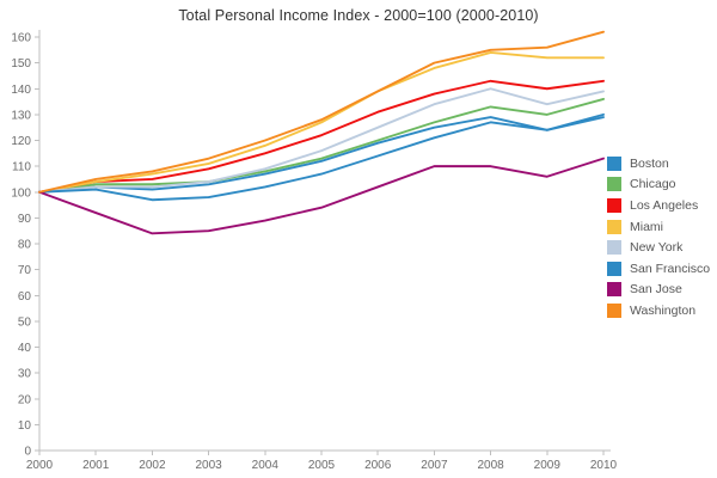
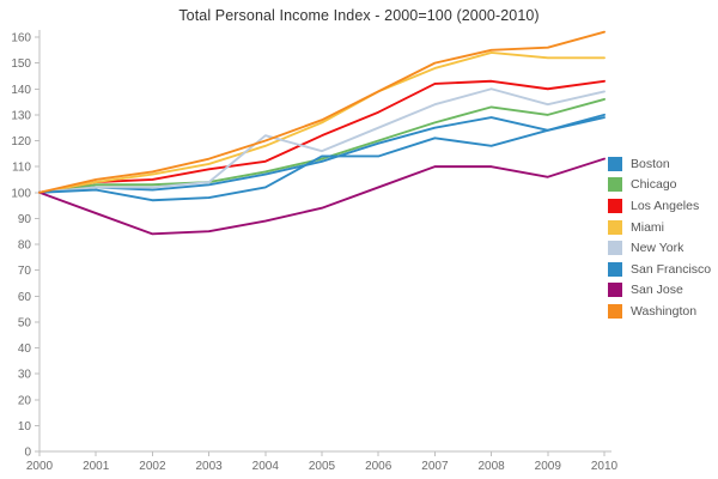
Los Angeles/2004: 115 -> 112
New York/2004: 109 -> 122
San Francisco/2005: 107 -> 114
Los Angeles/2007: 138 -> 142
San Francisco/2008: 127 -> 118
